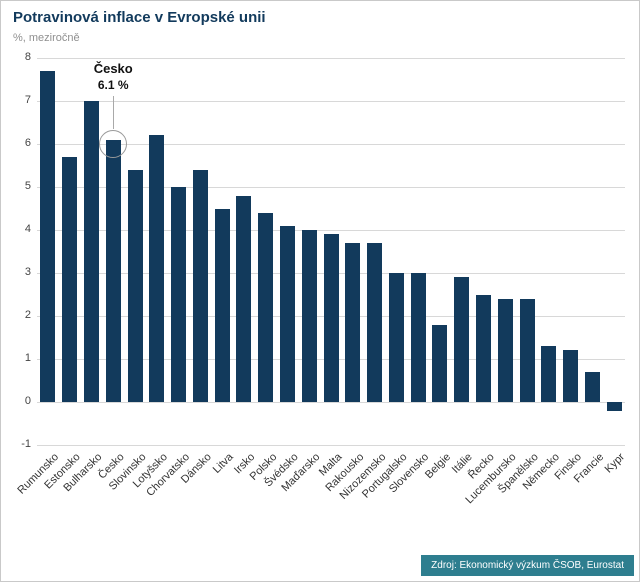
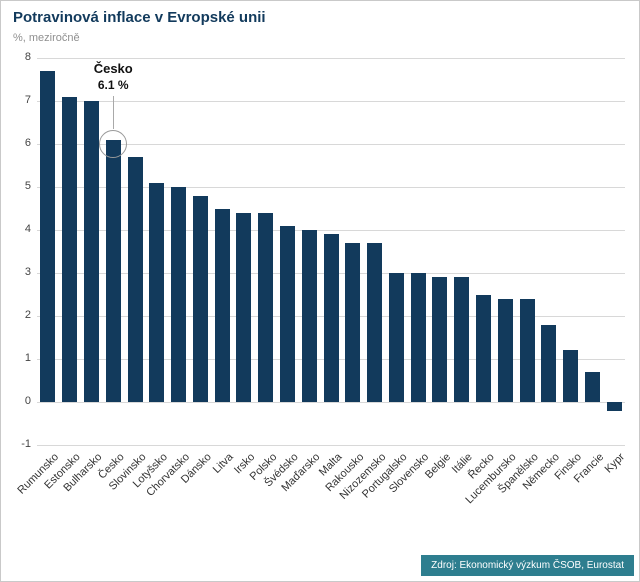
Estonsko: 5.7 -> 7.1
Slovinsko: 5.4 -> 5.7
Lotyšsko: 6.2 -> 5.1
Dánsko: 5.4 -> 4.8
Irsko: 4.8 -> 4.4
Belgie: 1.8 -> 2.9
Německo: 1.3 -> 1.8
